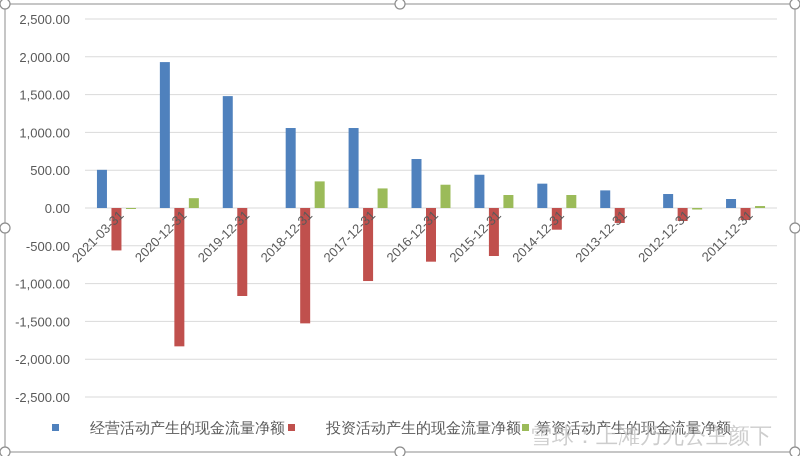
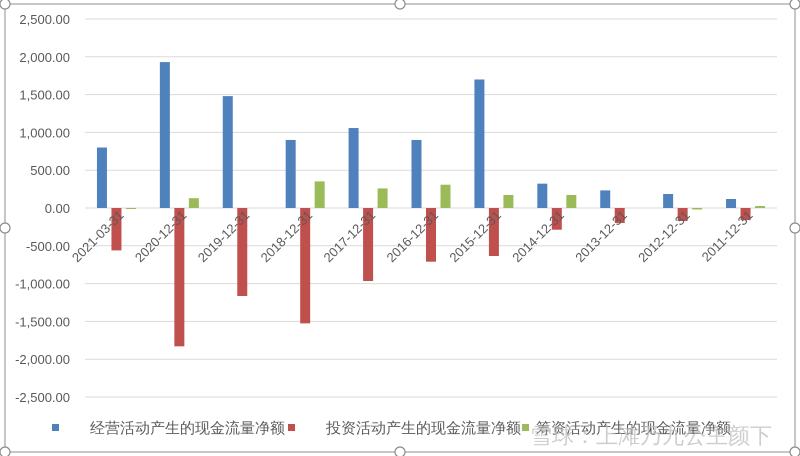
经营活动产生的现金流量净额/2021-03-31: 500 -> 800
经营活动产生的现金流量净额/2018-12-31: 1100 -> 900
经营活动产生的现金流量净额/2016-12-31: 600 -> 900
经营活动产生的现金流量净额/2015-12-31: 400 -> 1700
